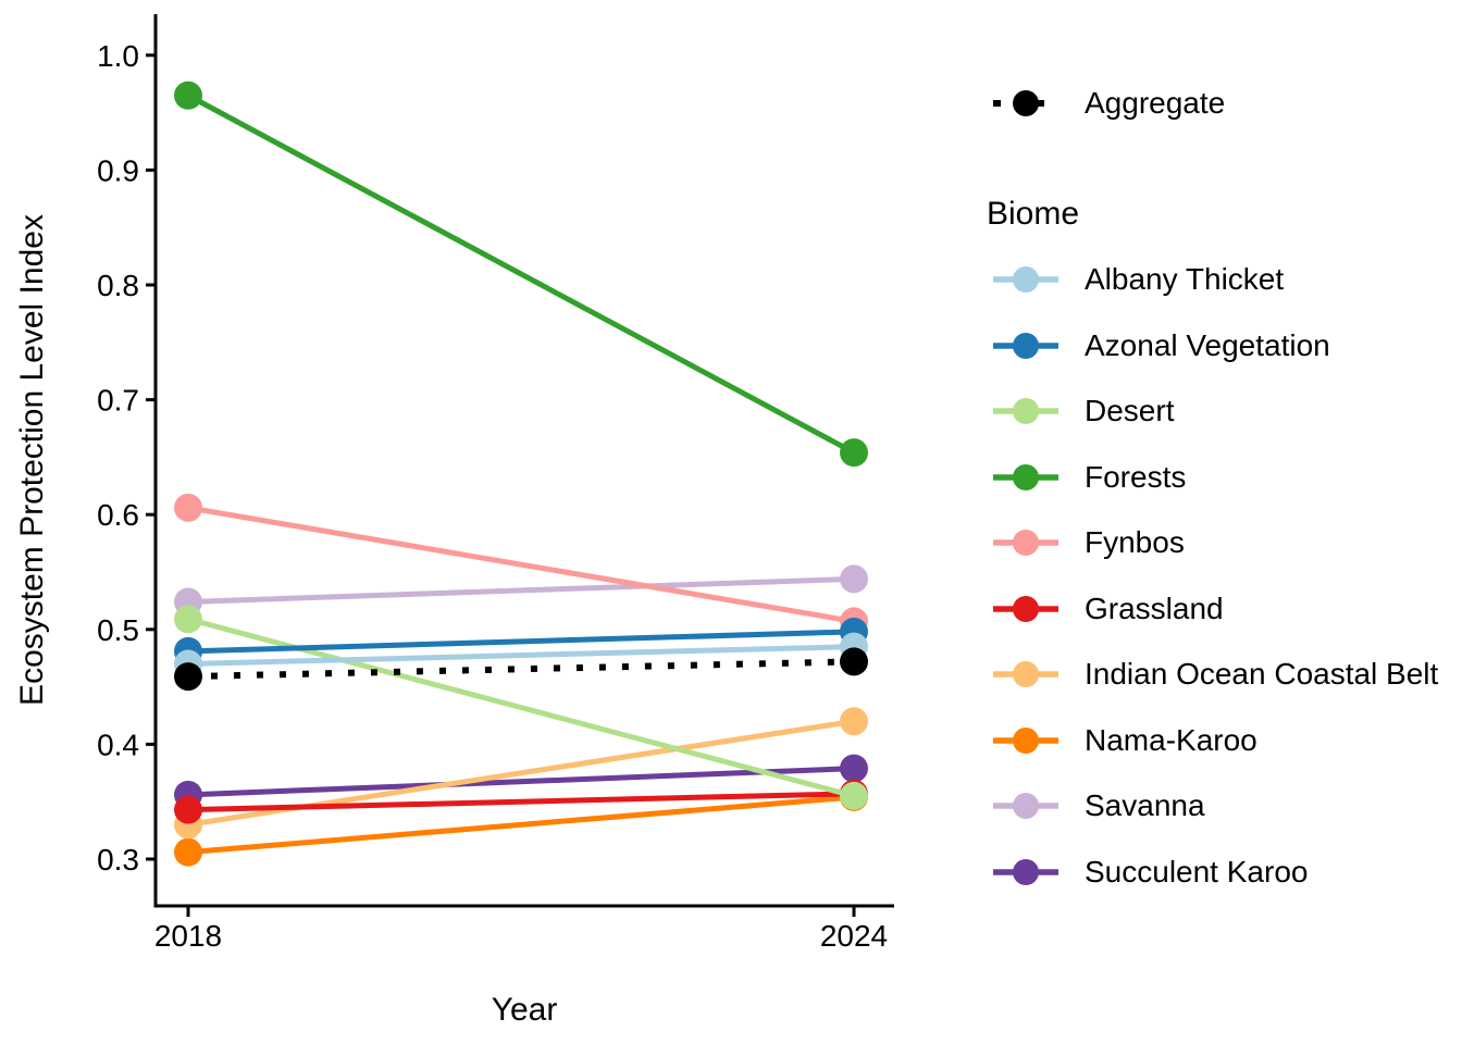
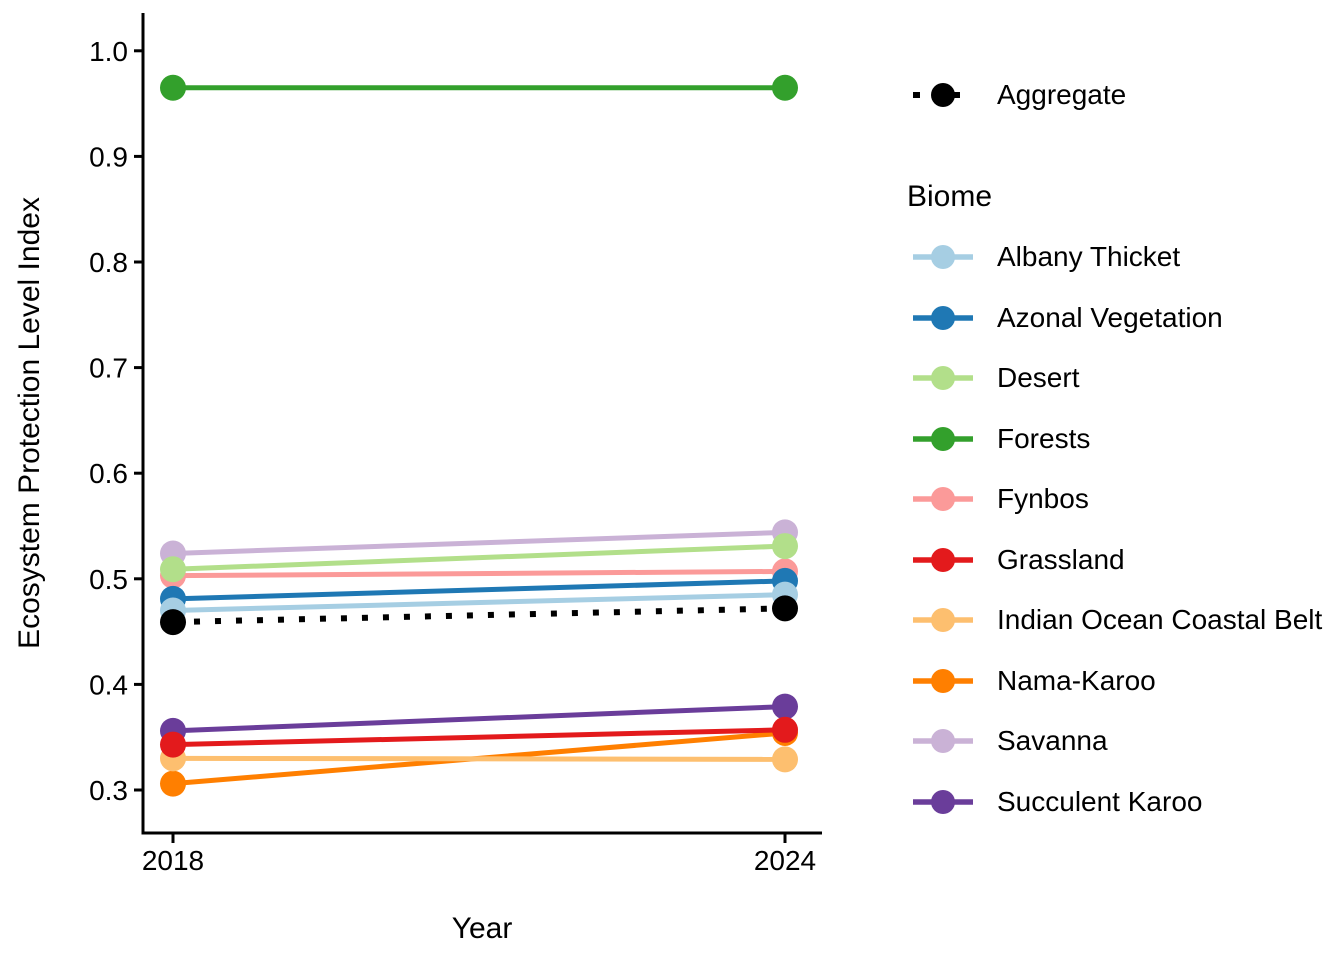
Fynbos/2018: 0.606 -> 0.503
Desert/2024: 0.355 -> 0.531
Forests/2024: 0.654 -> 0.965
Indian Ocean Coastal Belt/2024: 0.420 -> 0.329
